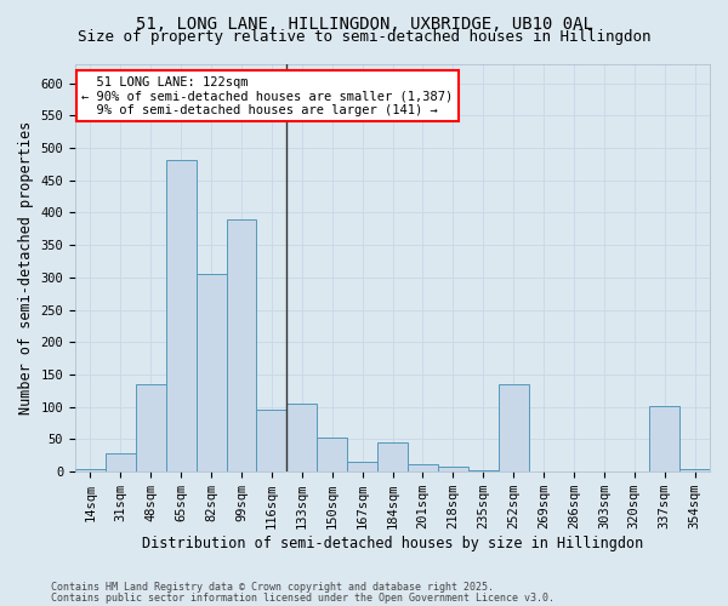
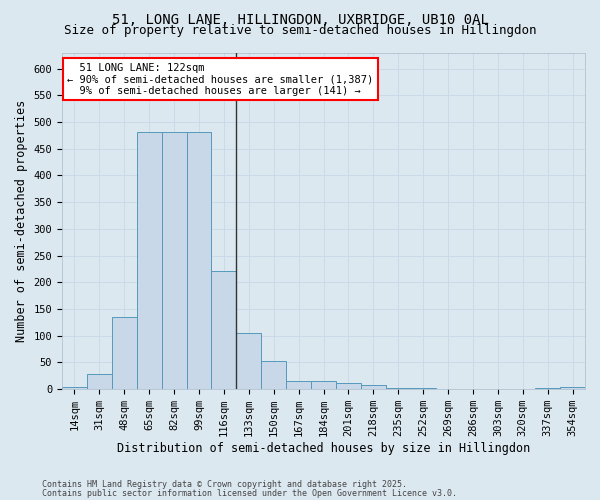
82sqm: 306 -> 481
99sqm: 390 -> 481
116sqm: 96 -> 222
184sqm: 46 -> 15
252sqm: 136 -> 2
337sqm: 102 -> 2
